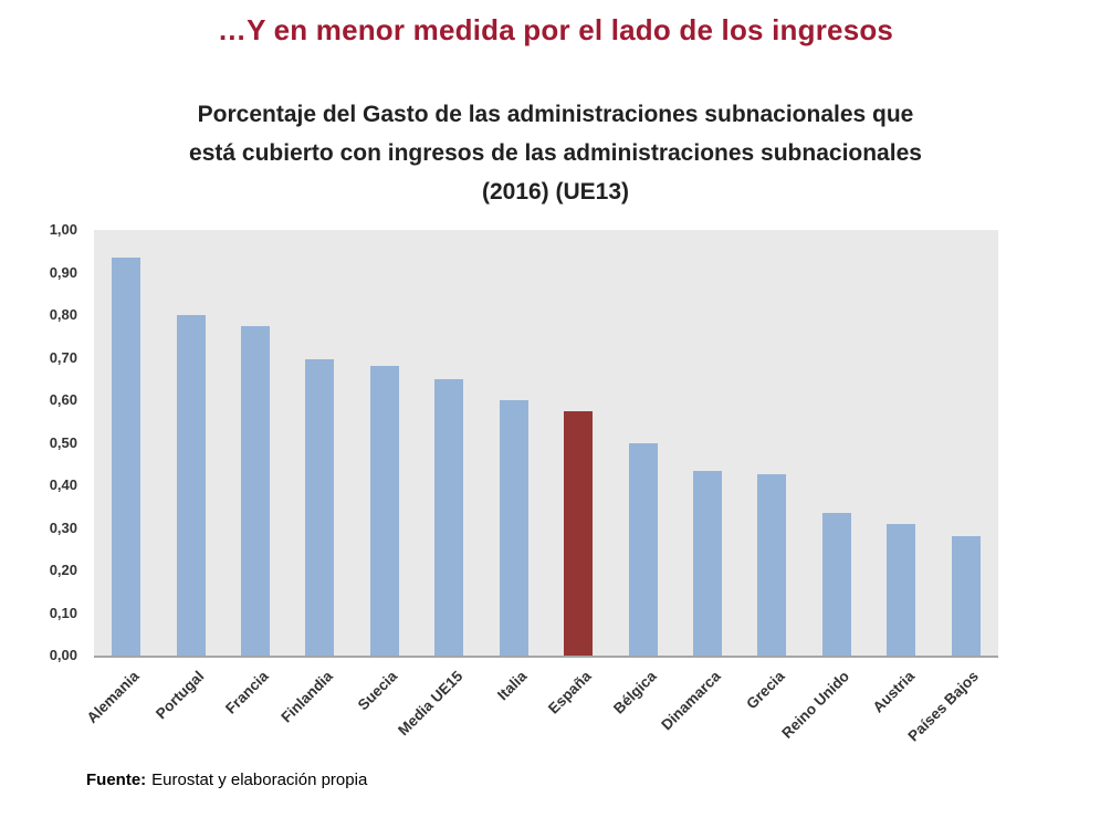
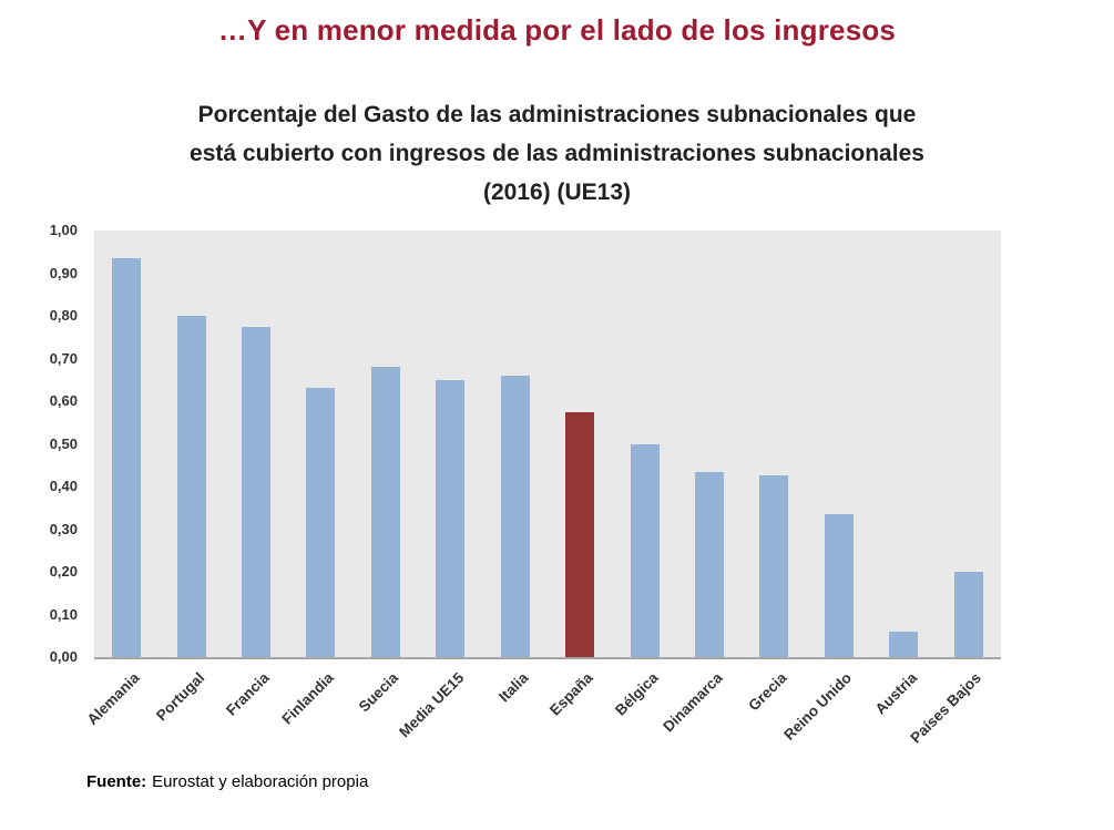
Finlandia: 0,69 -> 0,63
Italia: 0,60 -> 0,66
Austria: 0,31 -> 0,06
Países Bajos: 0,28 -> 0,20
